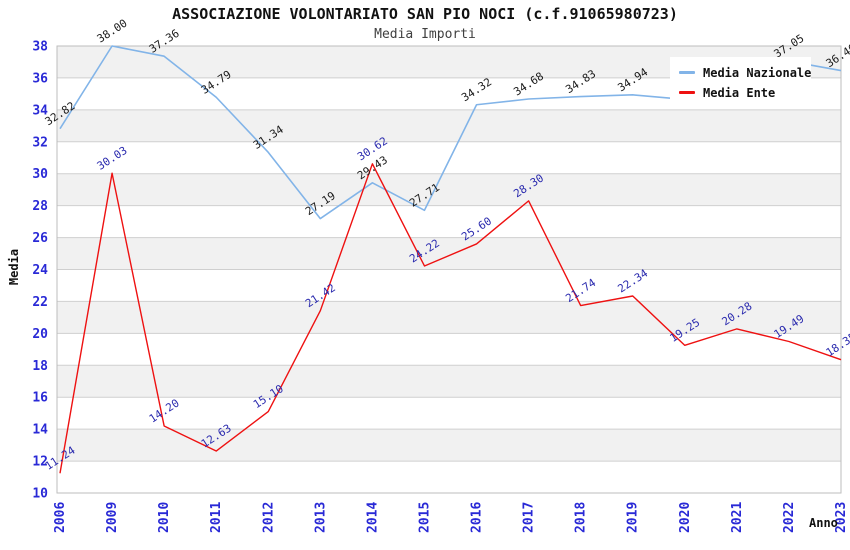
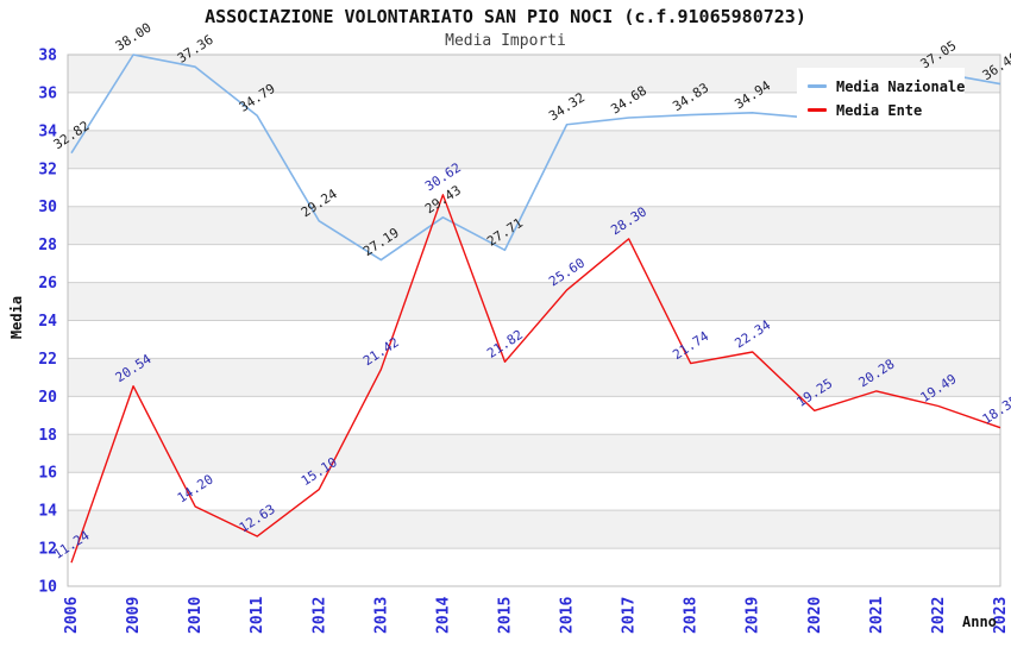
Media Ente/2009: 30.03 -> 20.54
Media Nazionale/2012: 31.34 -> 29.24
Media Ente/2015: 24.22 -> 21.82
